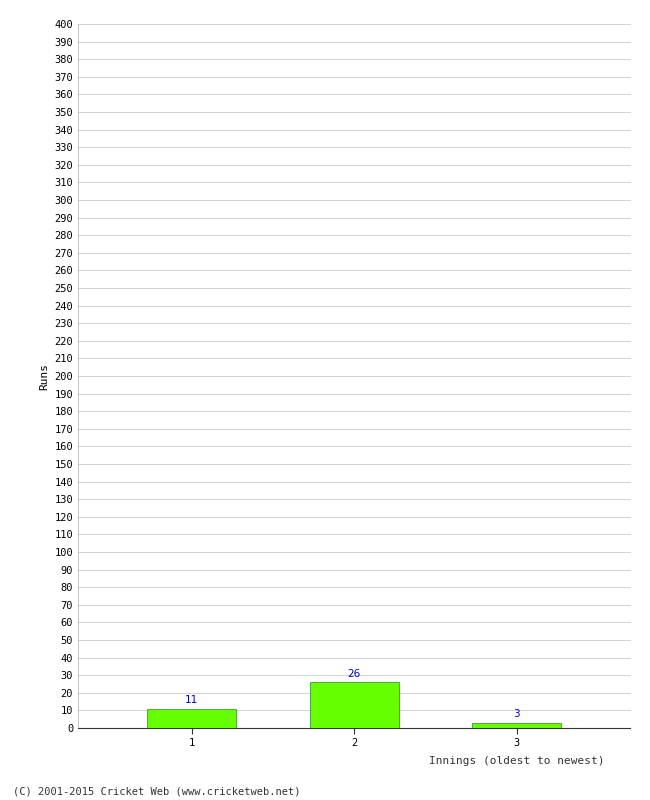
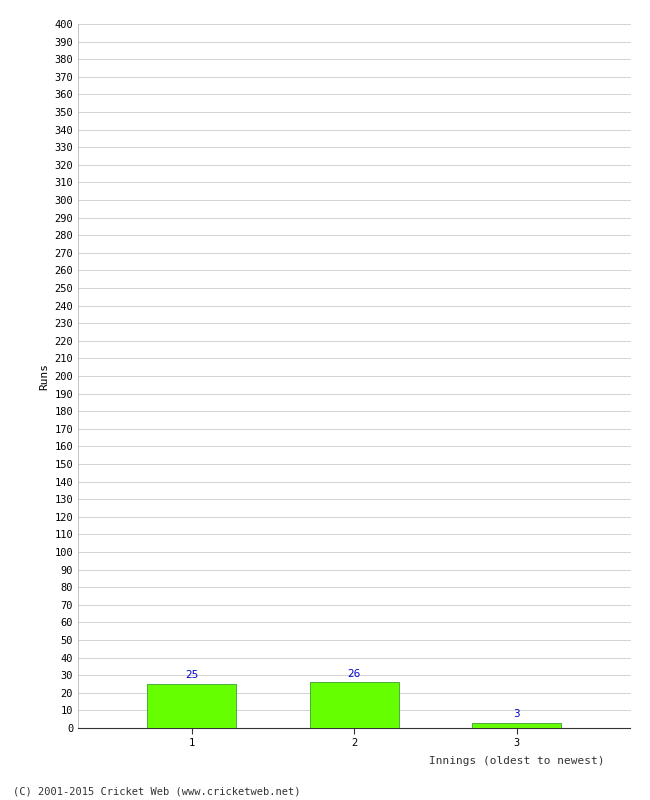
1: 11 -> 25
